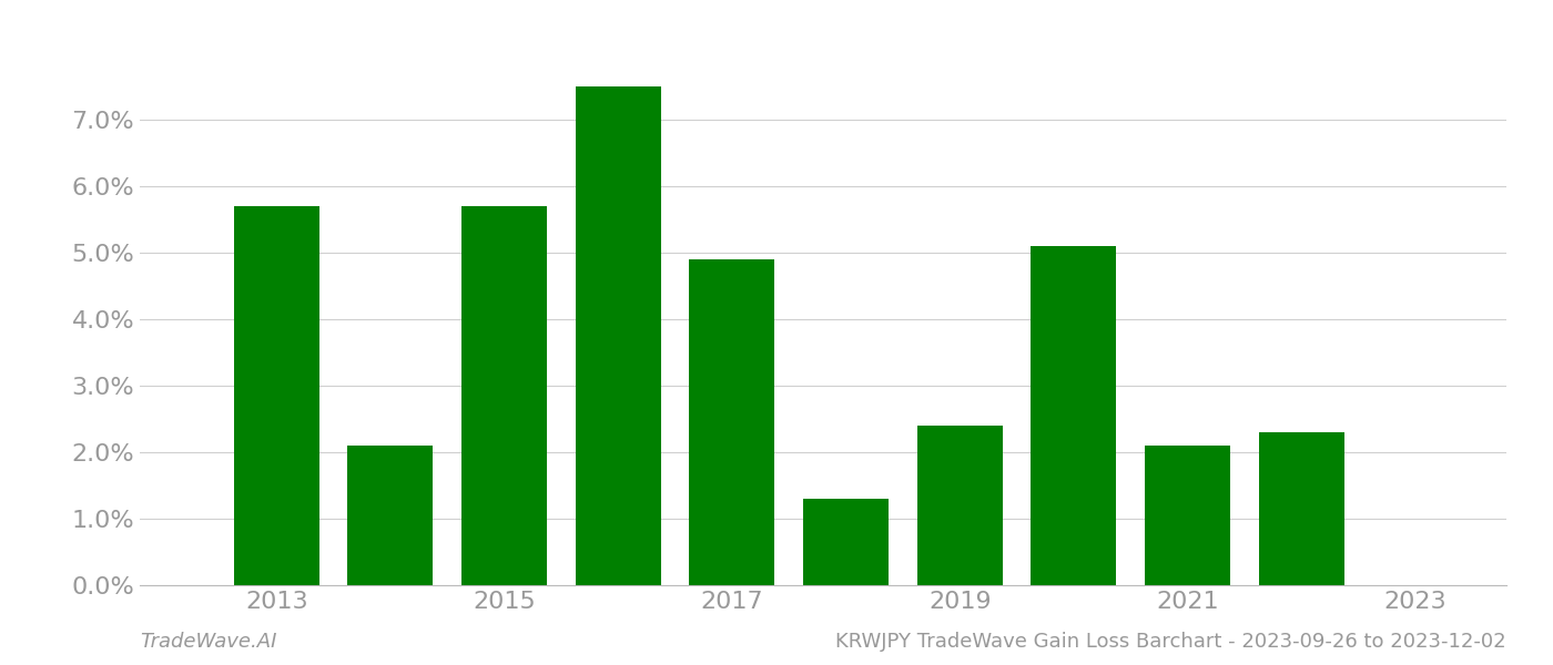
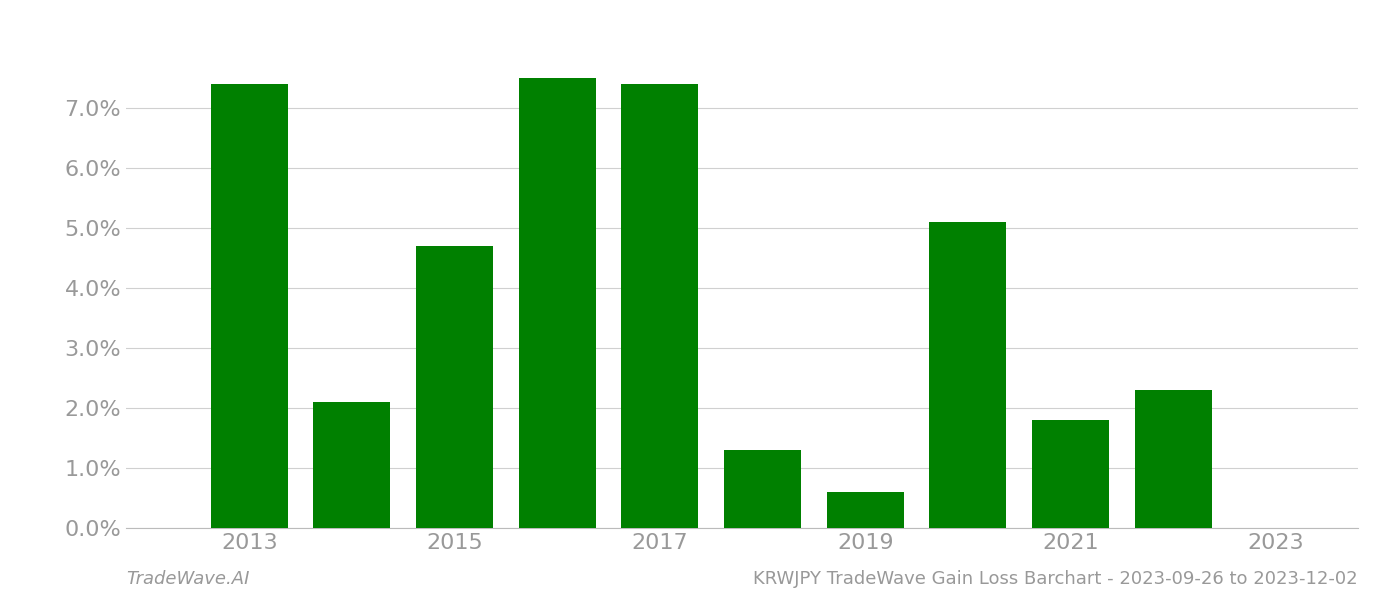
2013: 5.7% -> 7.4%
2015: 5.7% -> 4.7%
2017: 4.9% -> 7.4%
2019: 2.4% -> 0.6%
2021: 2.1% -> 1.8%
